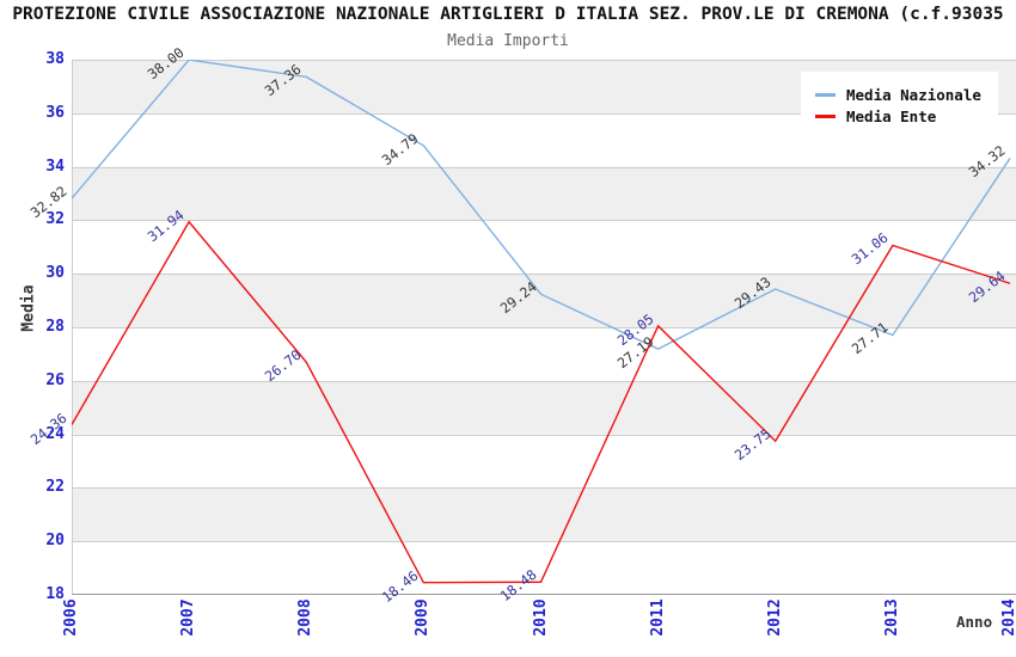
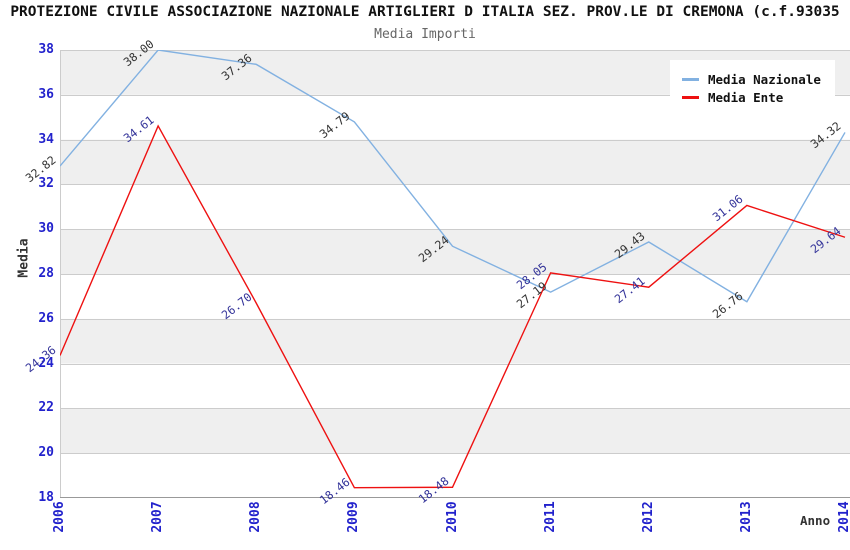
Media Ente/2007: 31.94 -> 34.61
Media Ente/2012: 23.75 -> 27.41
Media Nazionale/2013: 27.71 -> 26.76
